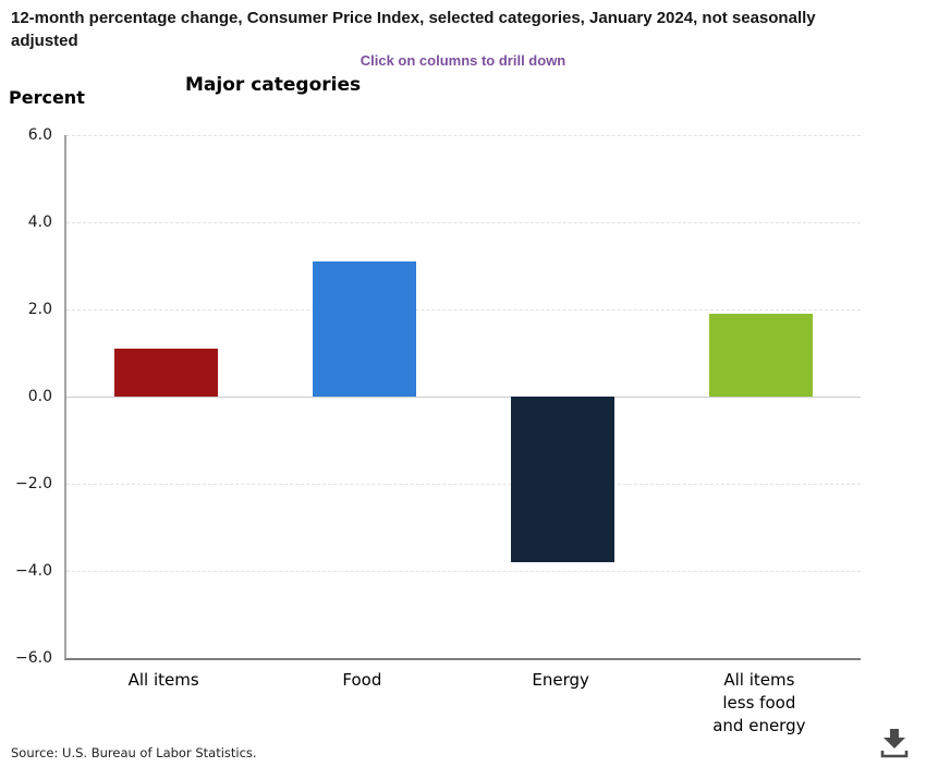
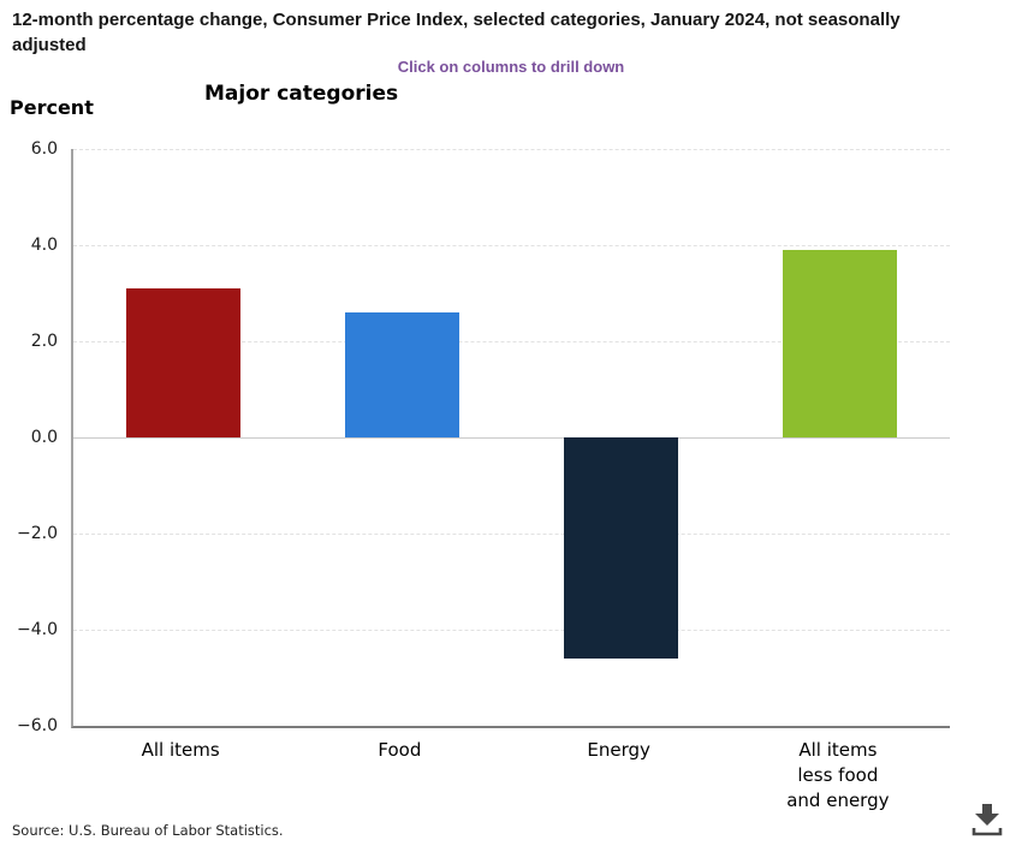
All items: 1.1 -> 3.1
Food: 3.1 -> 2.6
Energy: -3.8 -> -4.6
All items less food and energy: 1.9 -> 3.9
